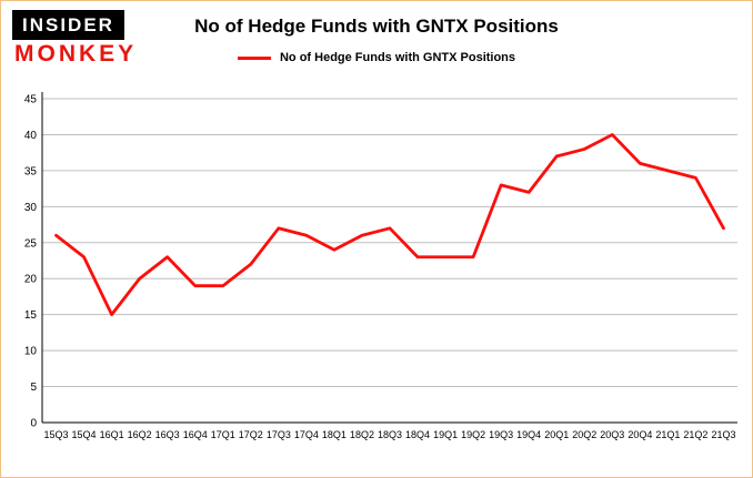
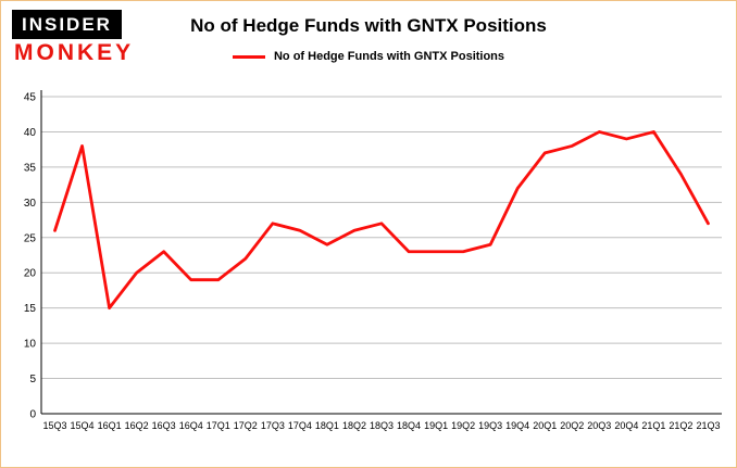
15Q4: 23 -> 38
19Q3: 33 -> 24
20Q4: 36 -> 39
21Q1: 35 -> 40
